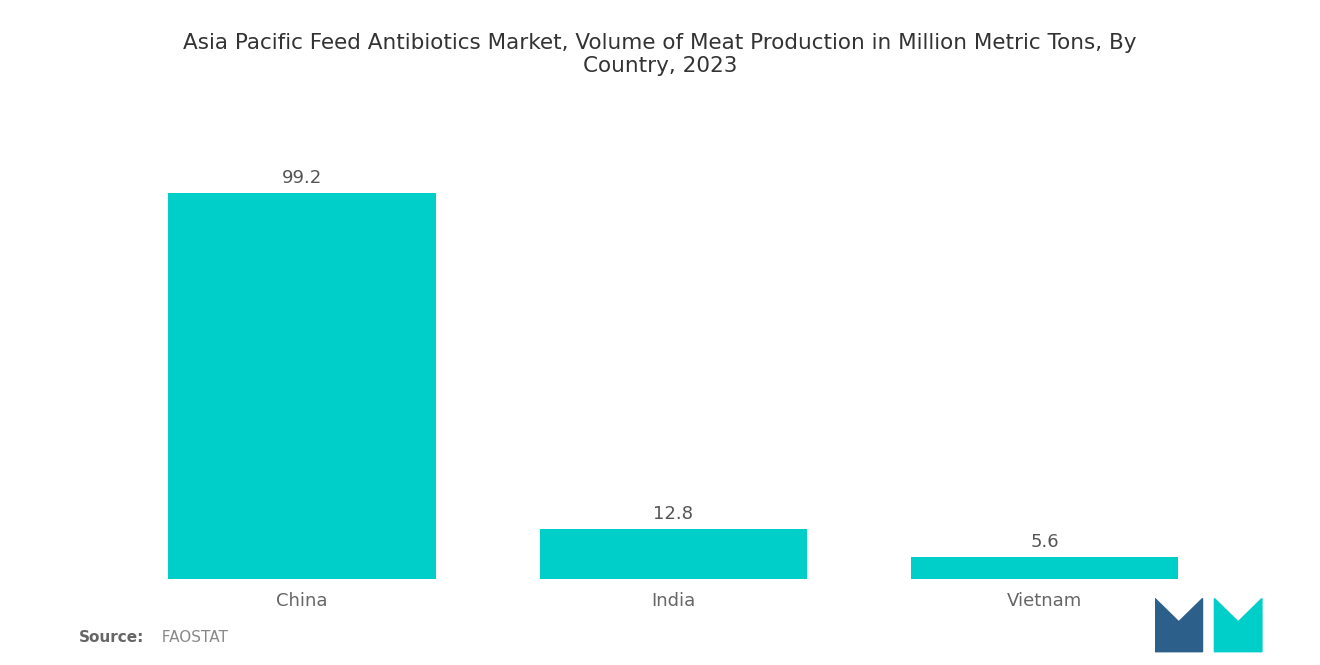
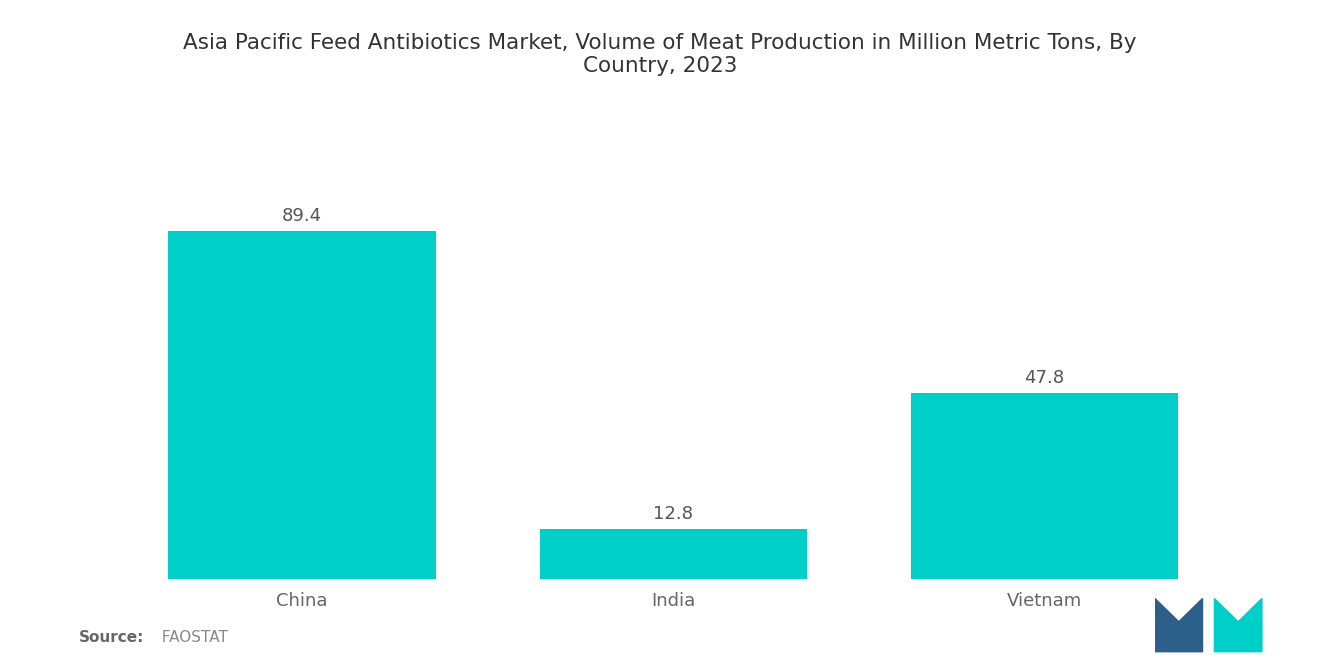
China: 99.2 -> 89.4
Vietnam: 5.6 -> 47.8
